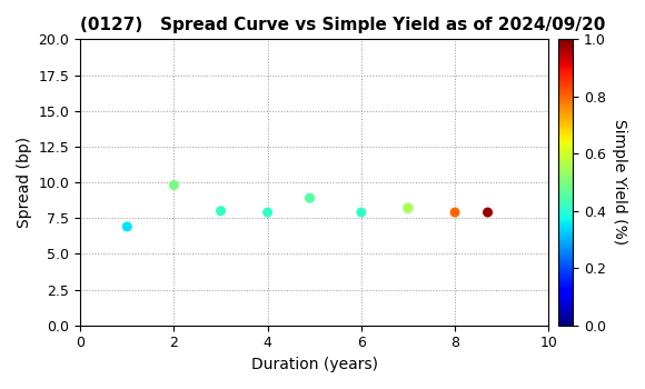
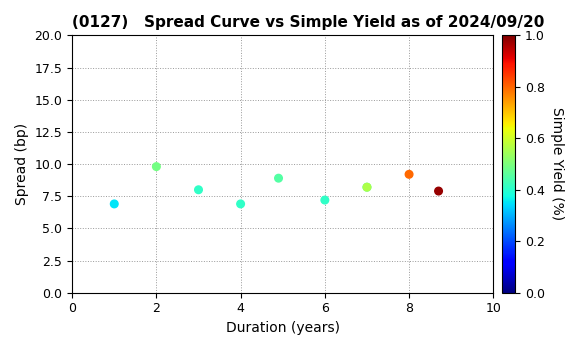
4: 7.9 -> 6.9
6: 7.9 -> 7.2
8: 7.9 -> 9.2
